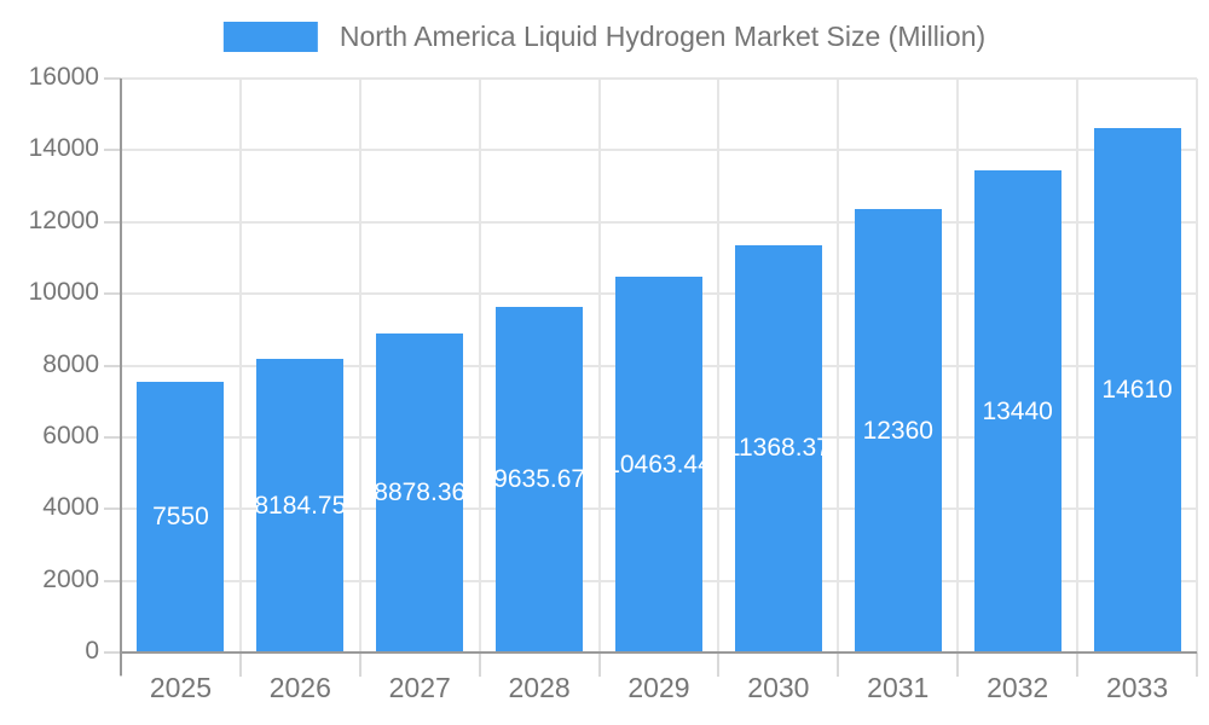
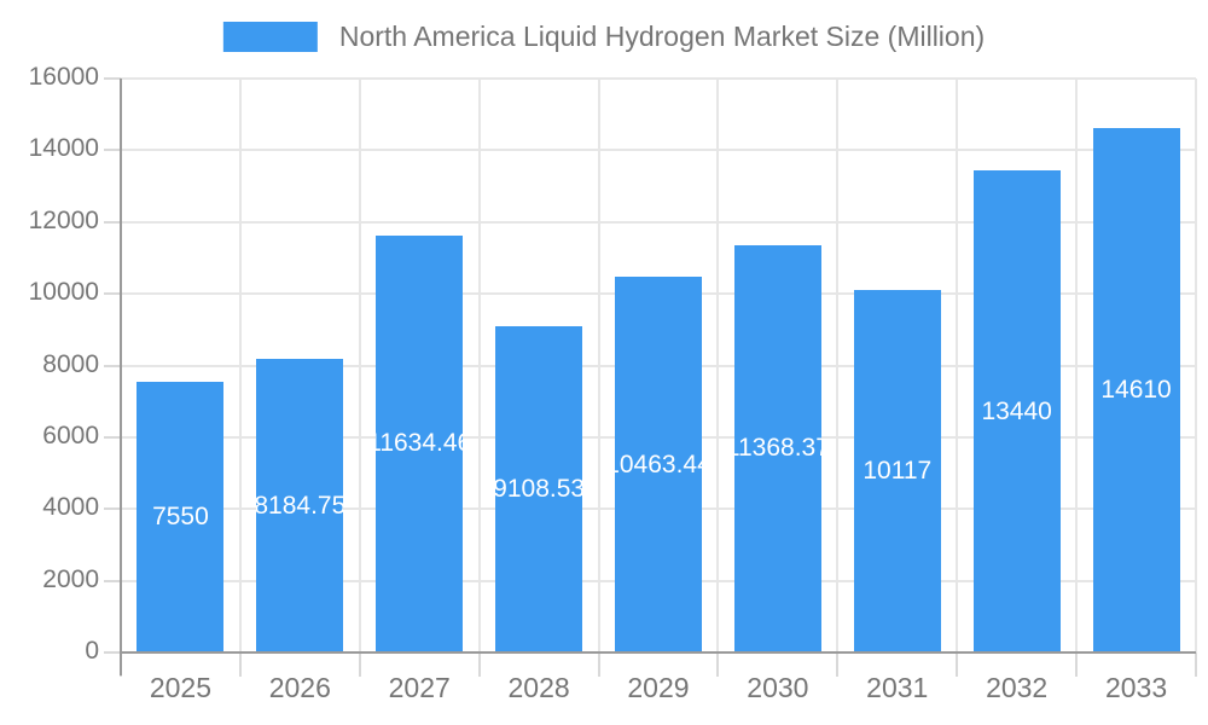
2027: 8878.36 -> 11634.46
2028: 9635.67 -> 9108.53
2031: 12360 -> 10117
